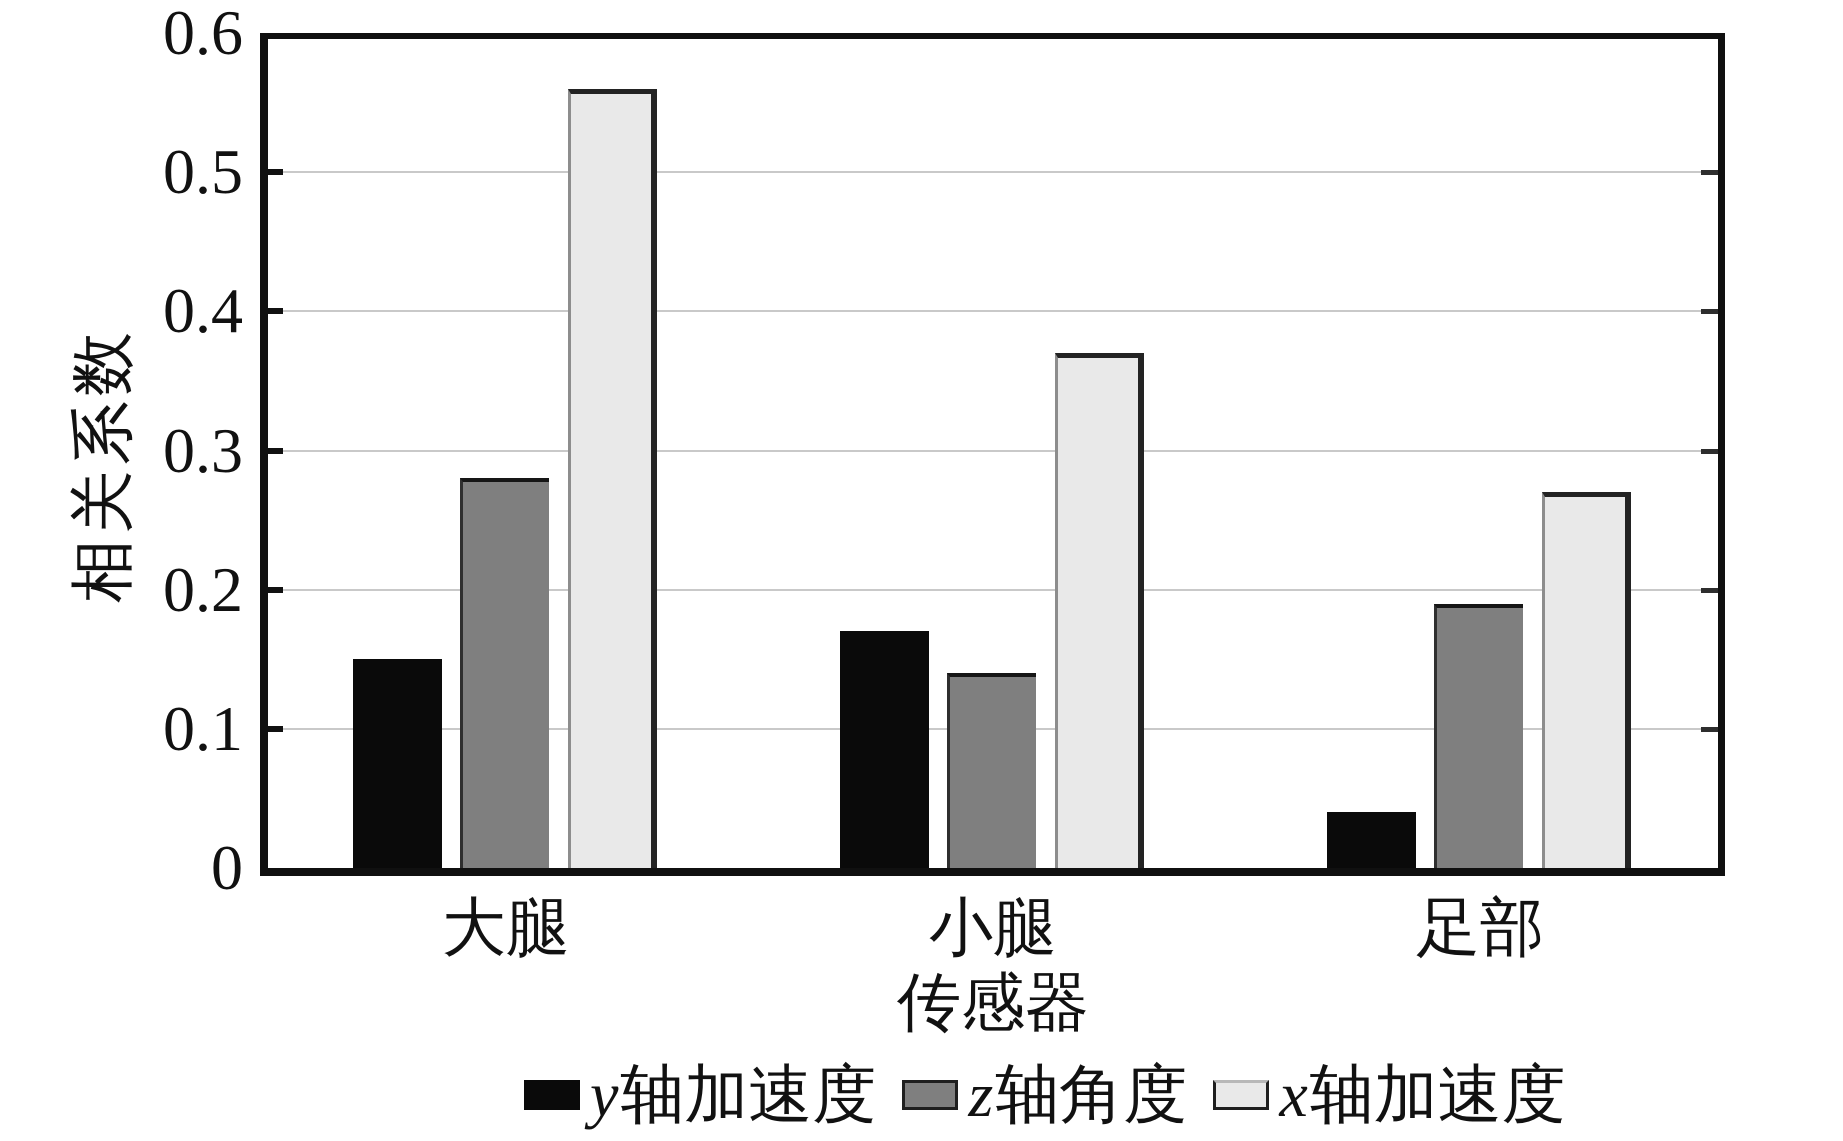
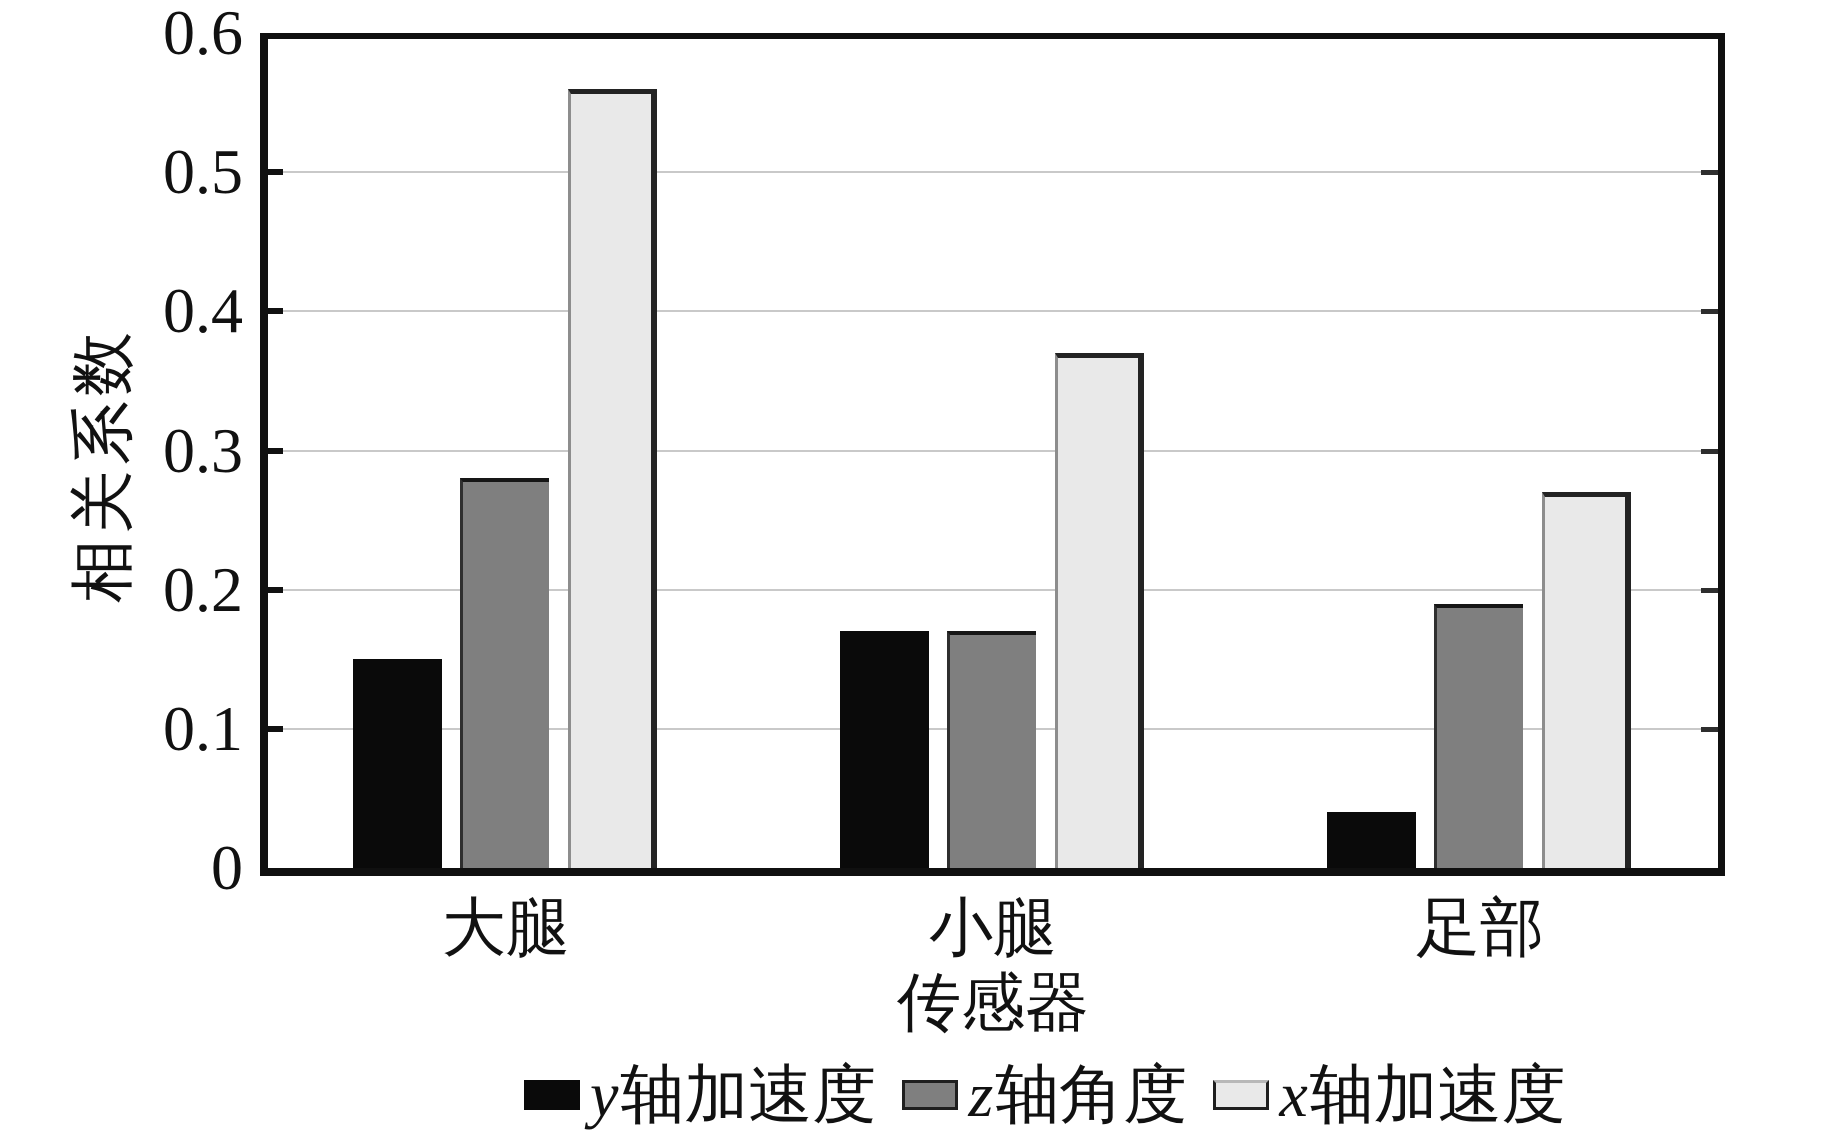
z轴角度/小腿: 0.14 -> 0.17
